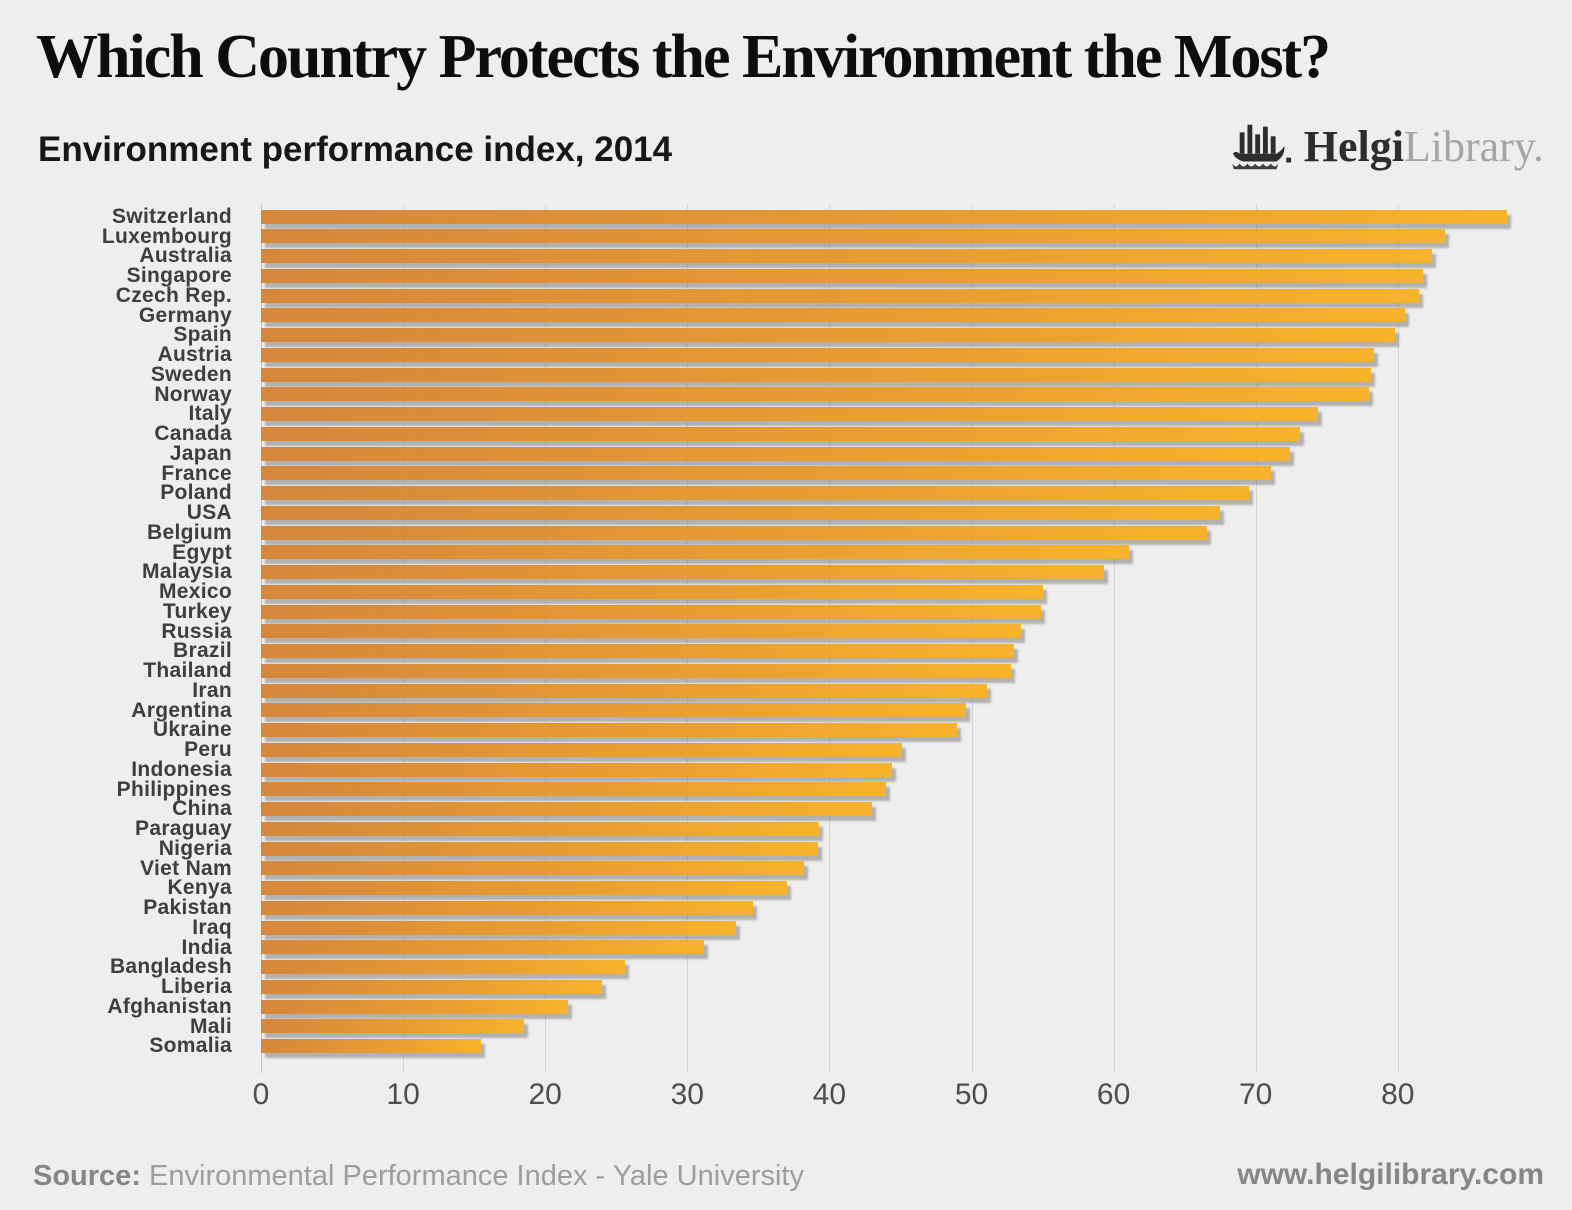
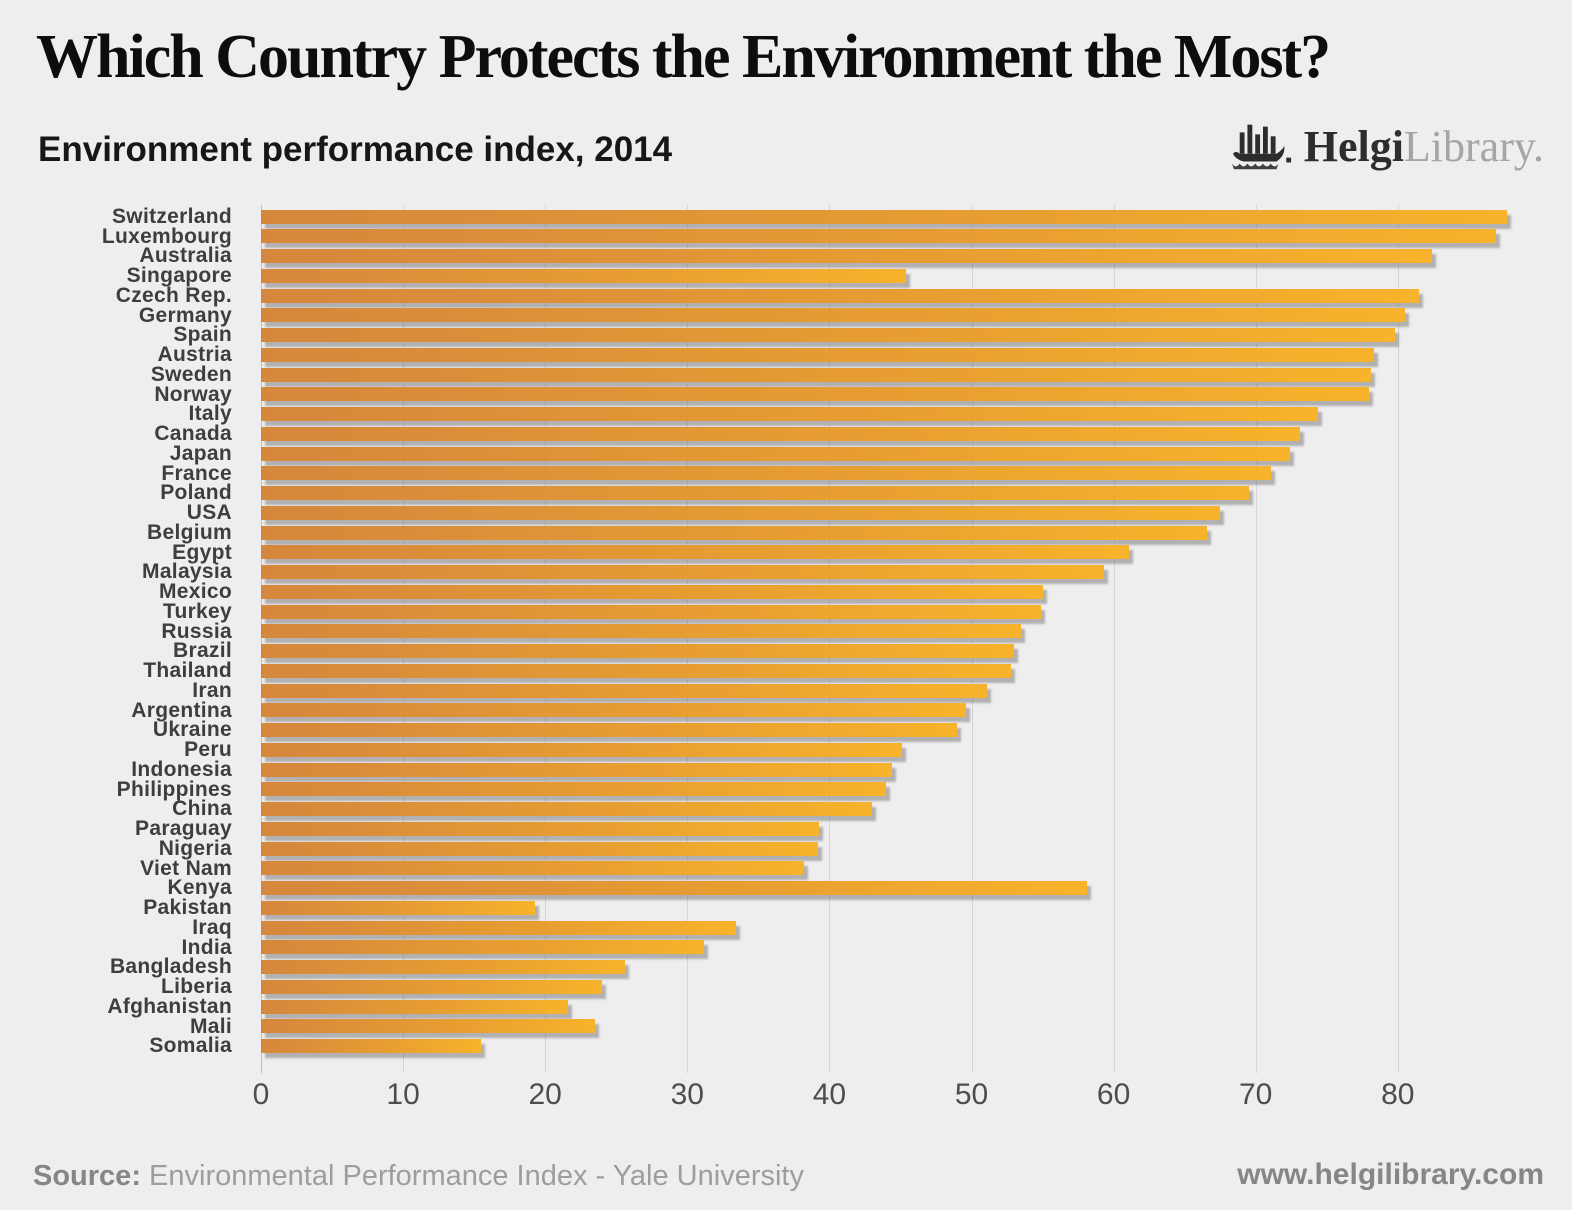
Luxembourg: 83.3 -> 86.9
Singapore: 81.8 -> 45.4
Kenya: 37.0 -> 58.1
Pakistan: 34.6 -> 19.3
Mali: 18.5 -> 23.5
